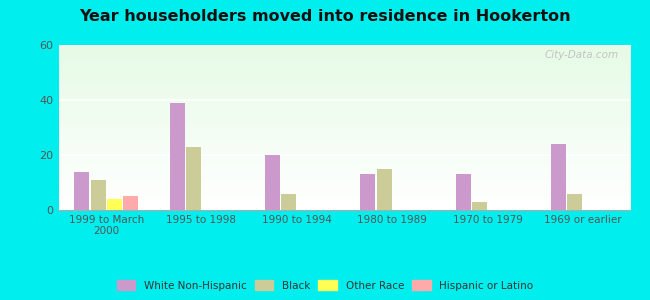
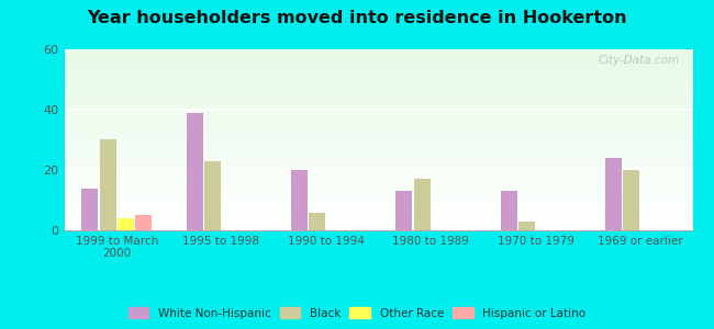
Black/1999 to March 2000: 11 -> 30
Black/1980 to 1989: 15 -> 17
Black/1969 or earlier: 6 -> 20
